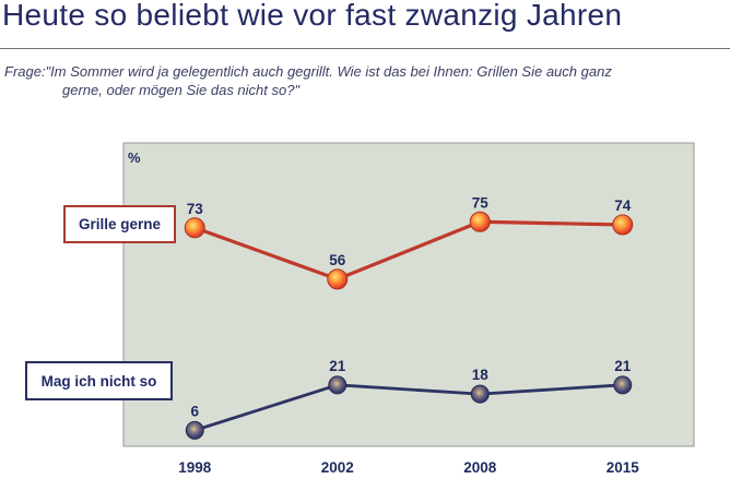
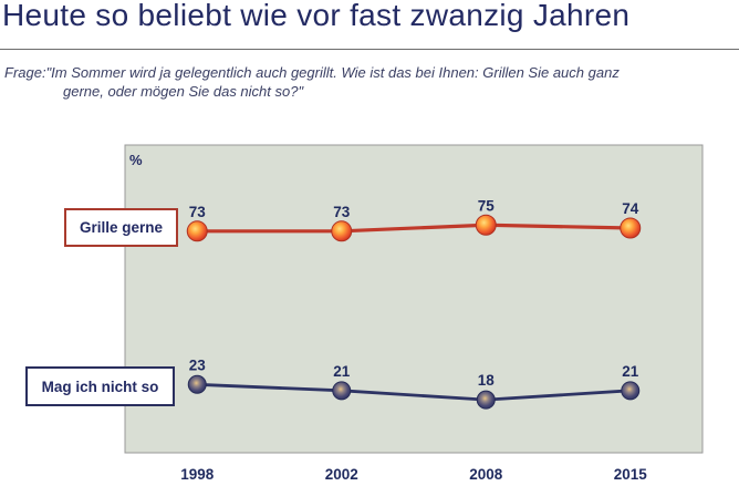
Mag ich nicht so/1998: 6 -> 23
Grille gerne/2002: 56 -> 73
